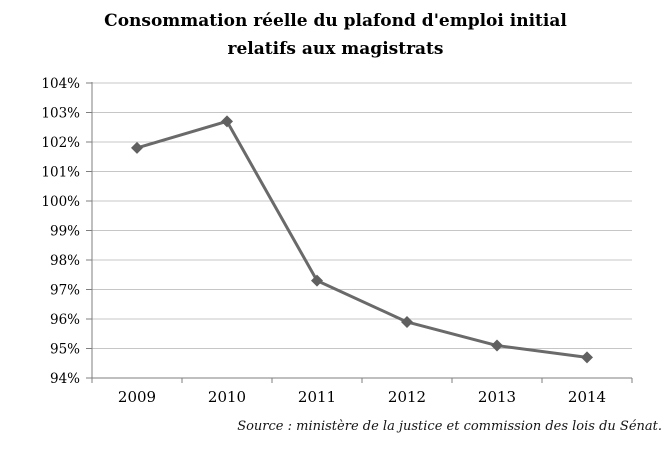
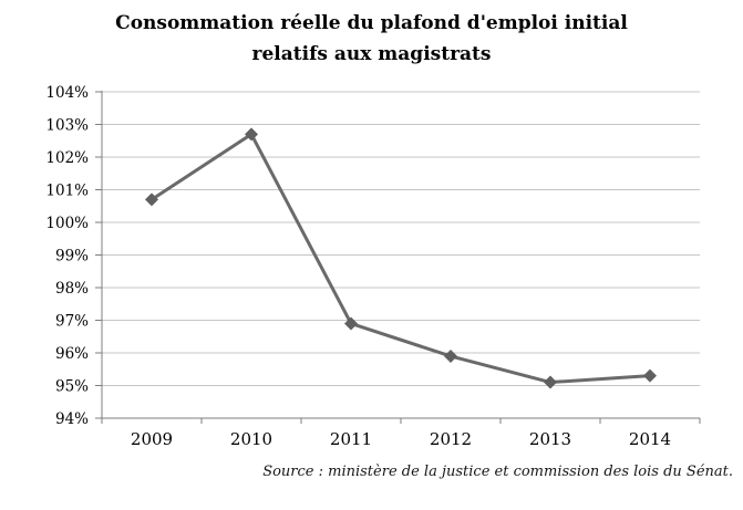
2009: 101.8% -> 100.7%
2011: 97.3% -> 96.9%
2014: 94.7% -> 95.3%
